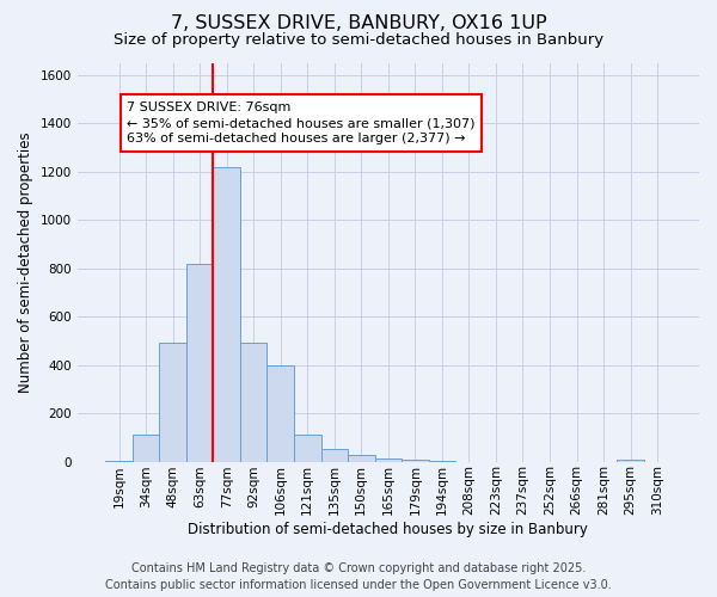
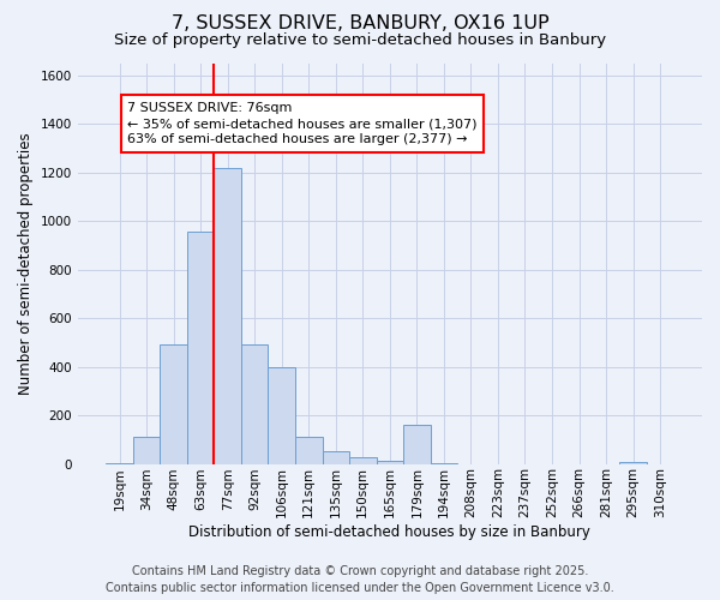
63sqm: 820 -> 955
179sqm: 10 -> 160
